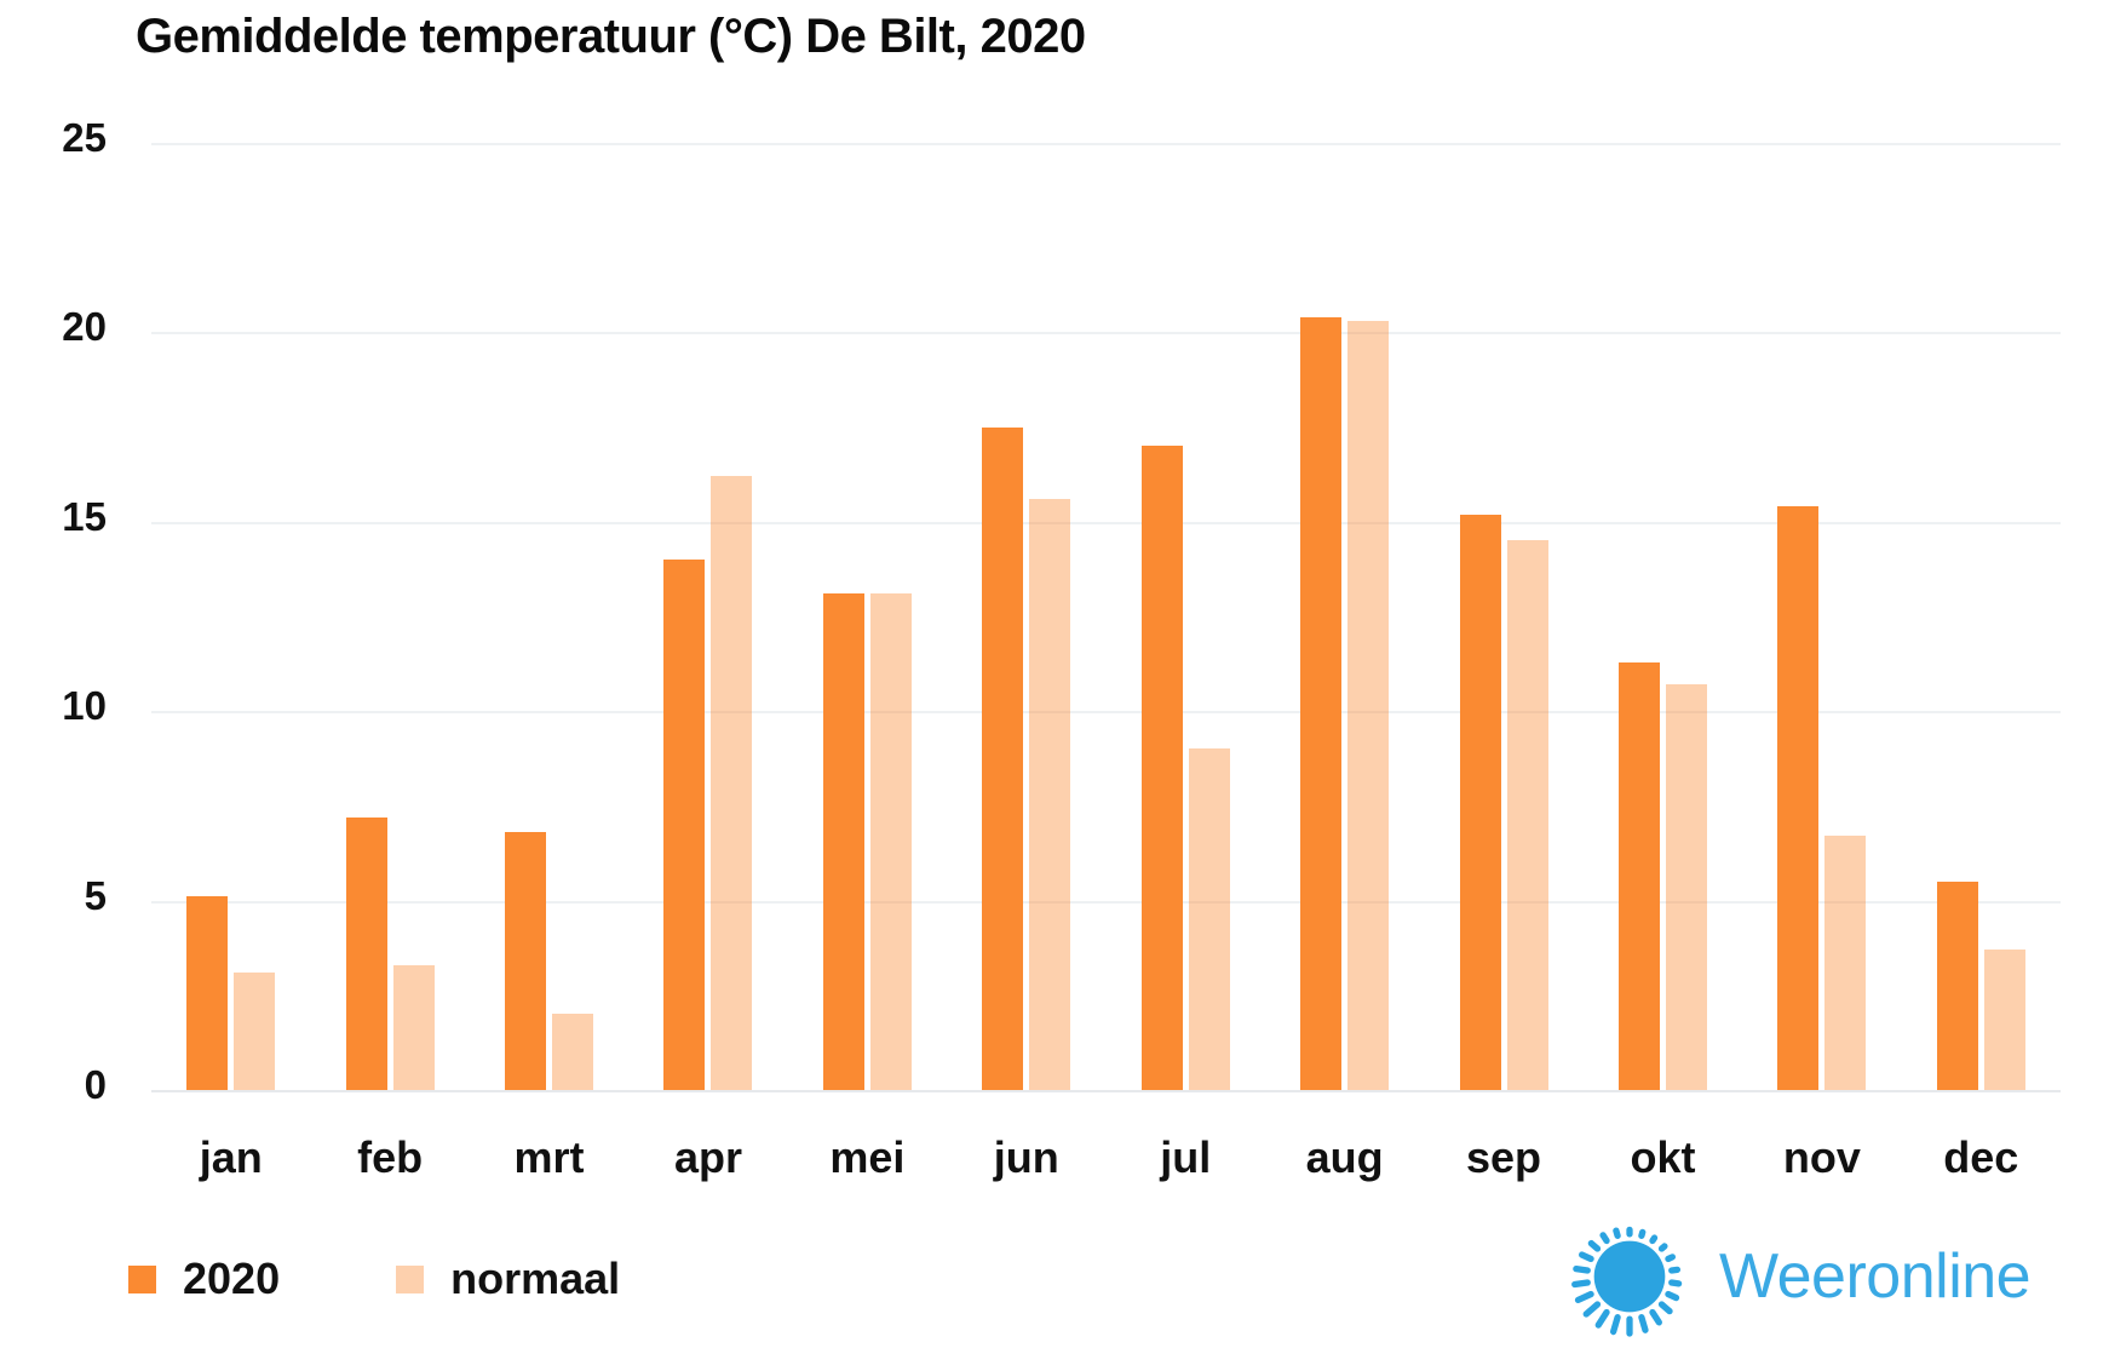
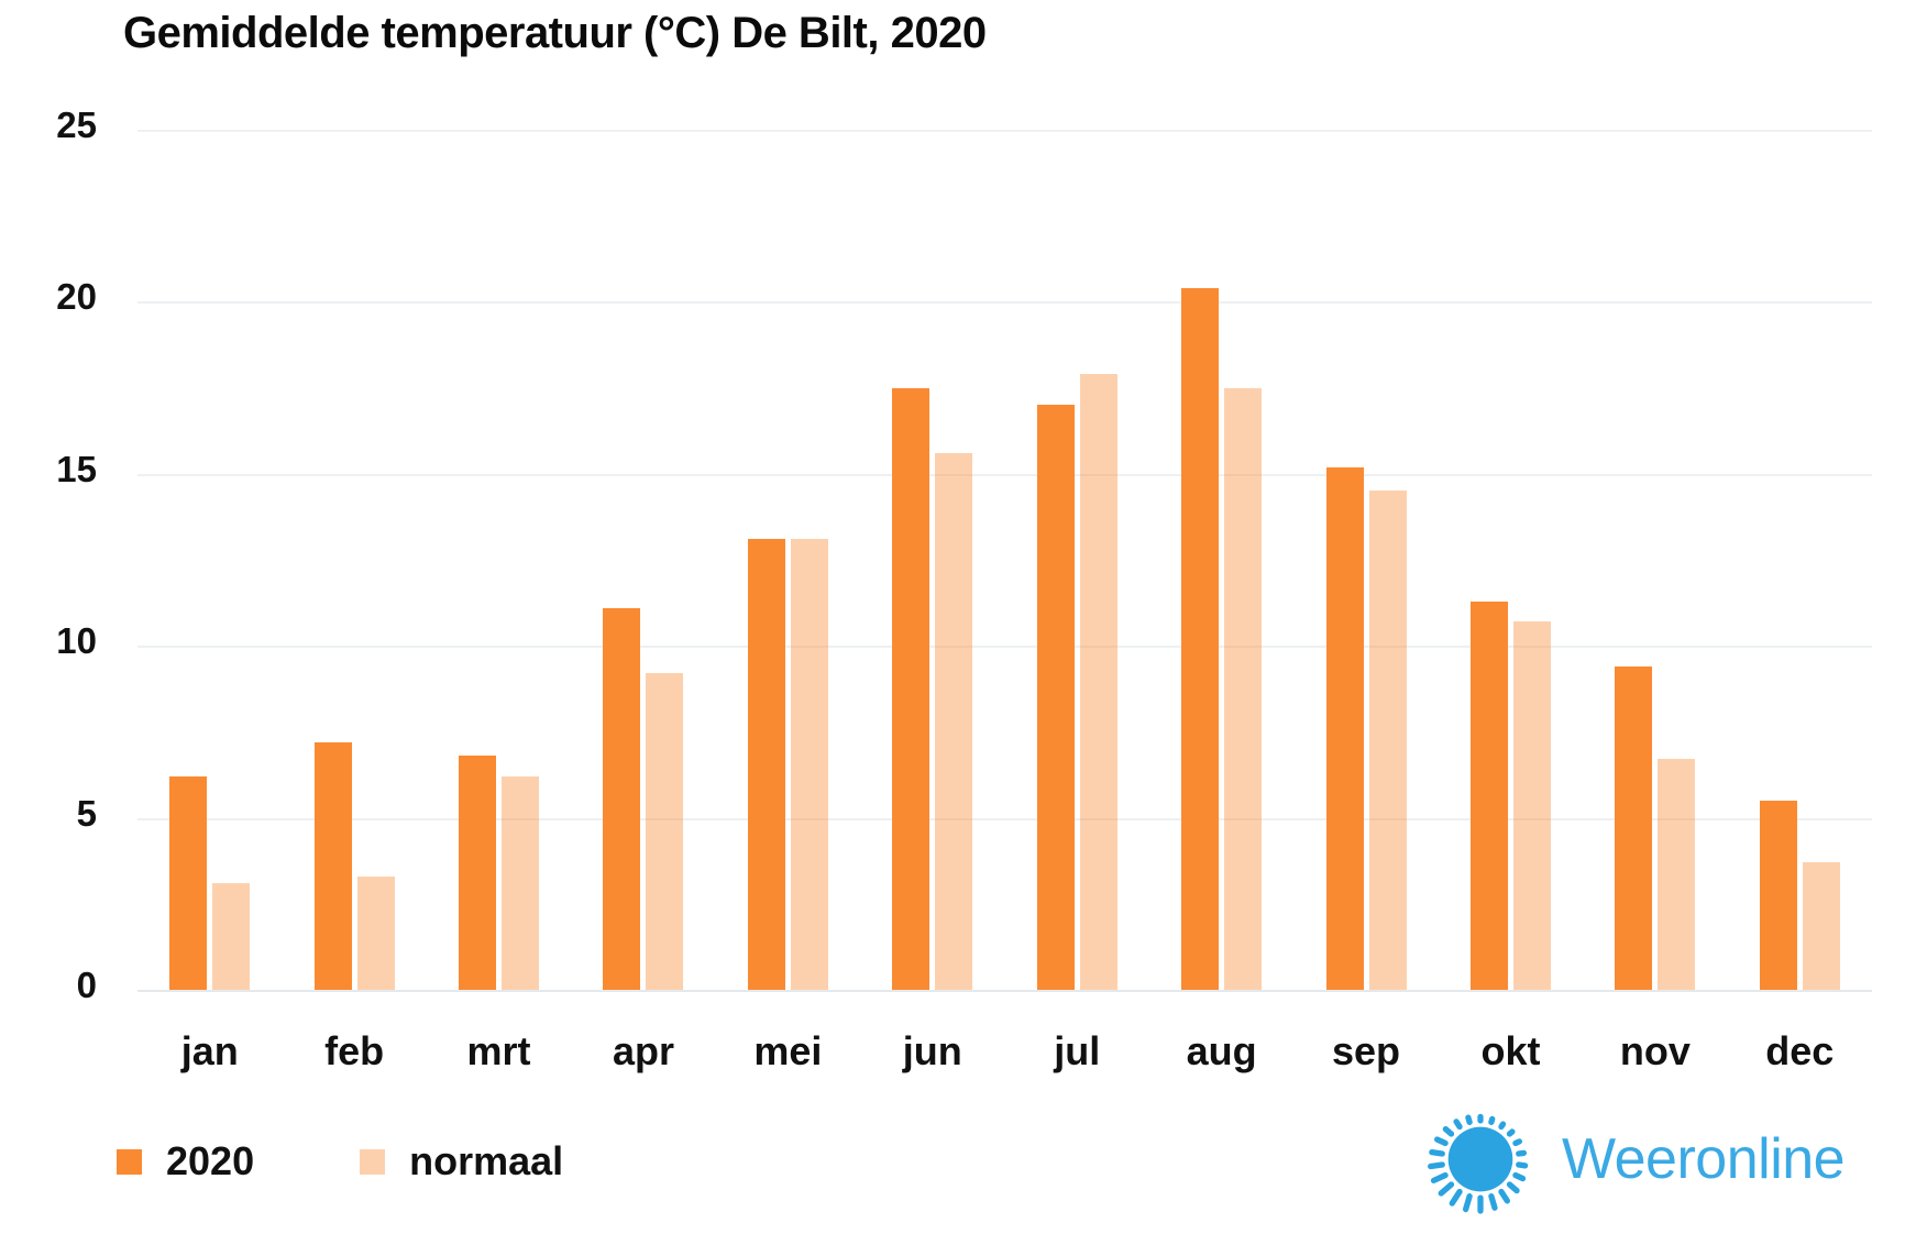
2020/jan: 5.1 -> 6.2
normaal/mrt: 2.0 -> 6.2
2020/apr: 14.0 -> 11.1
normaal/apr: 16.2 -> 9.2
normaal/jul: 9.0 -> 17.9
normaal/aug: 20.3 -> 17.5
2020/nov: 15.4 -> 9.4
